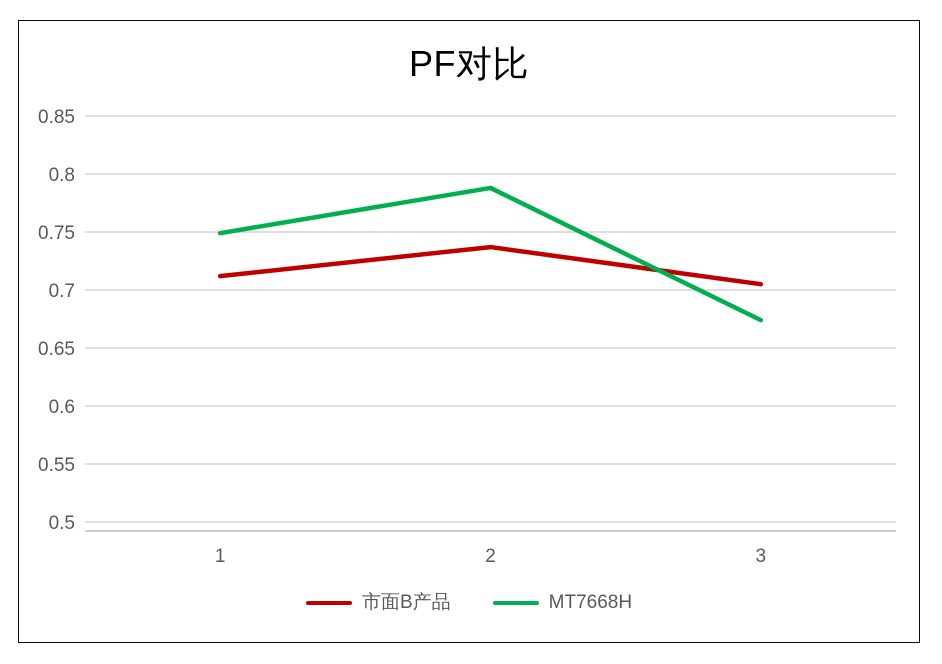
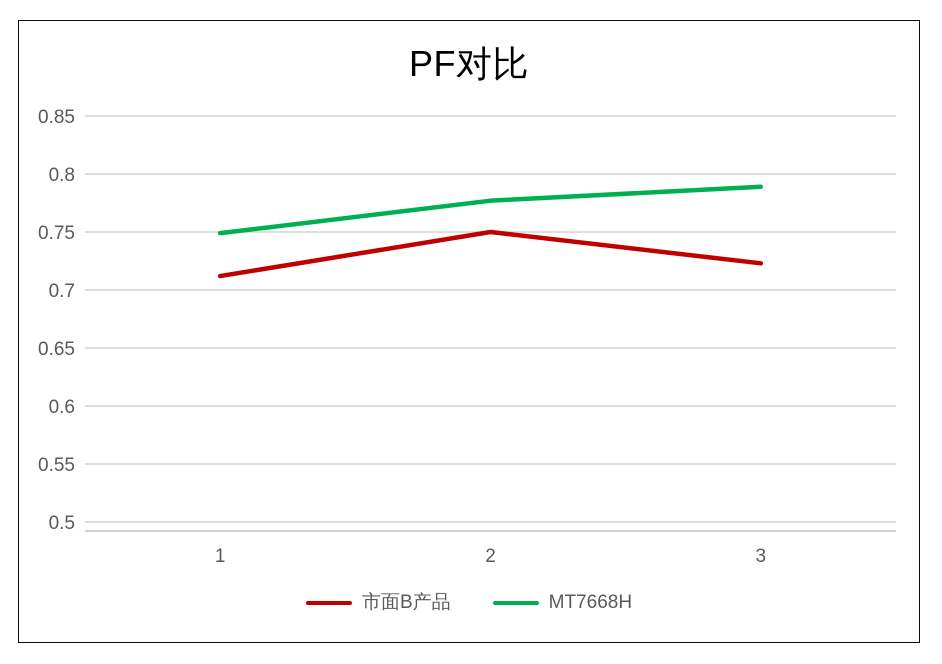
市面B产品/2: 0.737 -> 0.750
MT7668H/2: 0.788 -> 0.777
市面B产品/3: 0.705 -> 0.723
MT7668H/3: 0.674 -> 0.789
